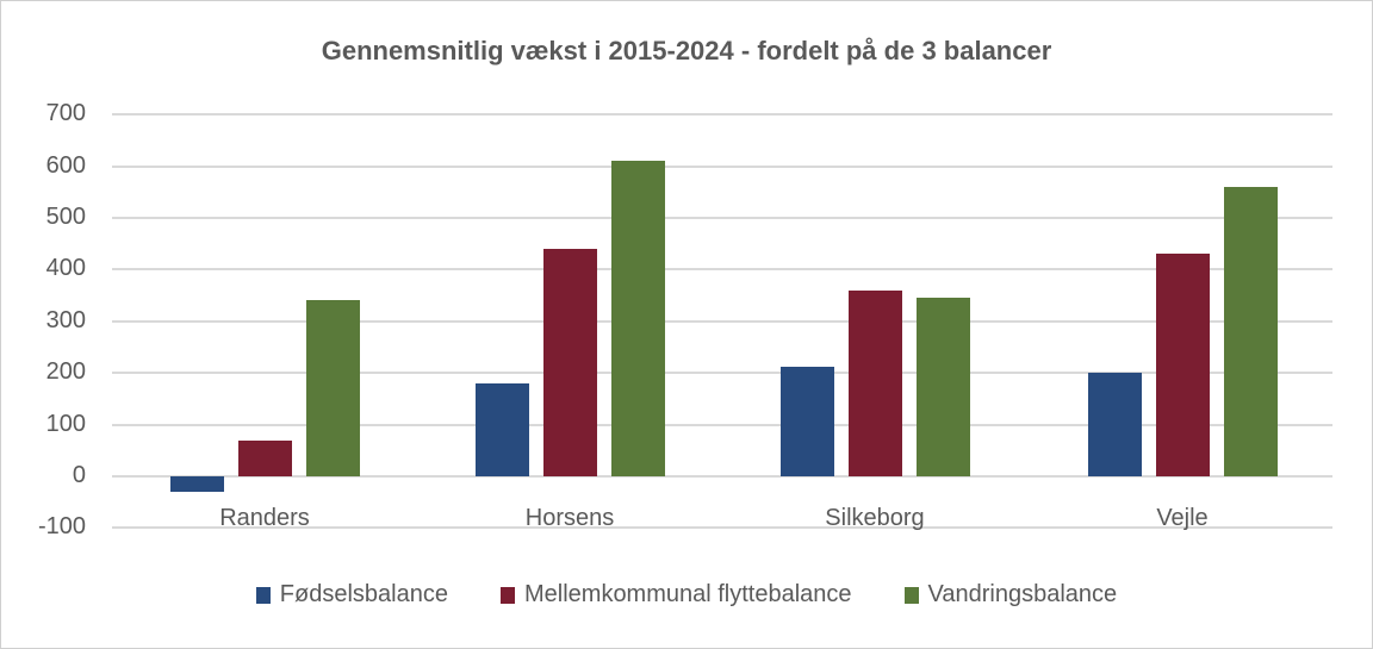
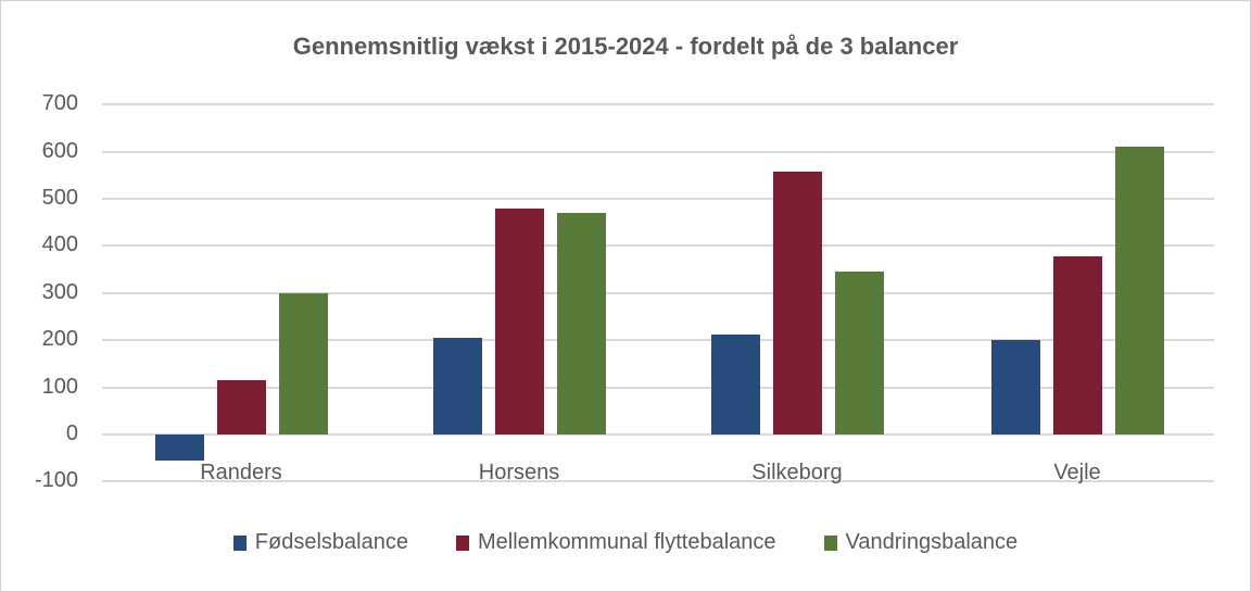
Fødselsbalance/Randers: -30 -> -60
Mellemkommunal flyttebalance/Randers: 70 -> 120
Vandringsbalance/Randers: 340 -> 300
Fødselsbalance/Horsens: 180 -> 200
Mellemkommunal flyttebalance/Horsens: 440 -> 480
Vandringsbalance/Horsens: 610 -> 470
Mellemkommunal flyttebalance/Silkeborg: 360 -> 560
Mellemkommunal flyttebalance/Vejle: 430 -> 380
Vandringsbalance/Vejle: 560 -> 610
